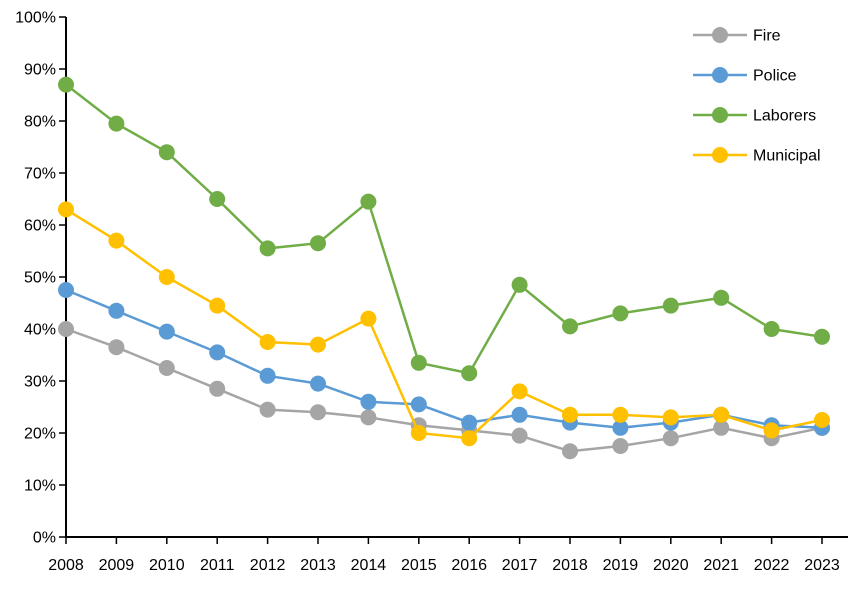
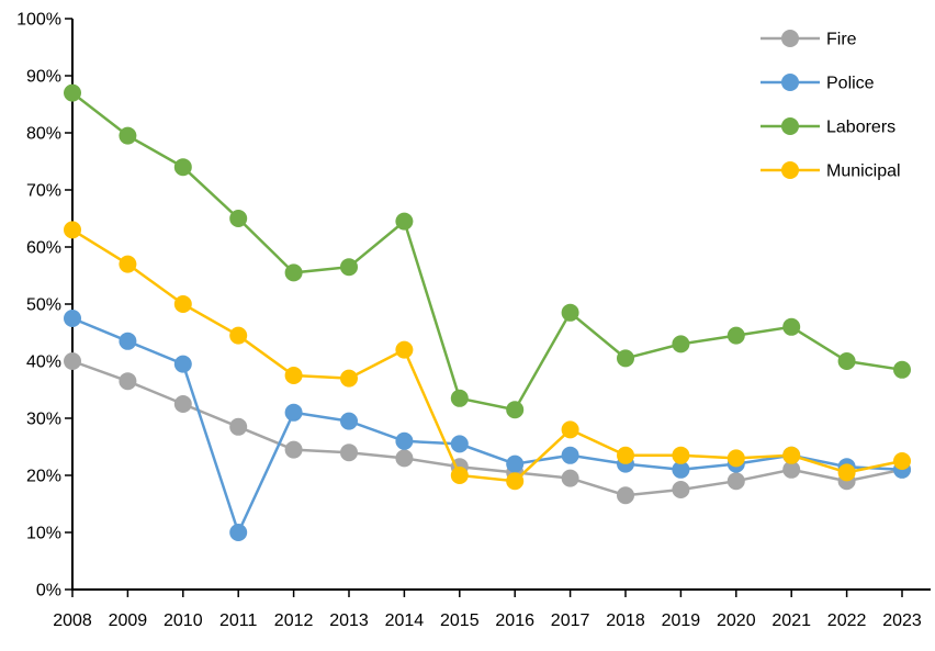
Police/2011: 36% -> 10%
